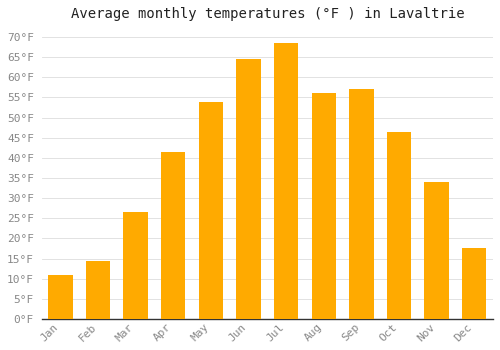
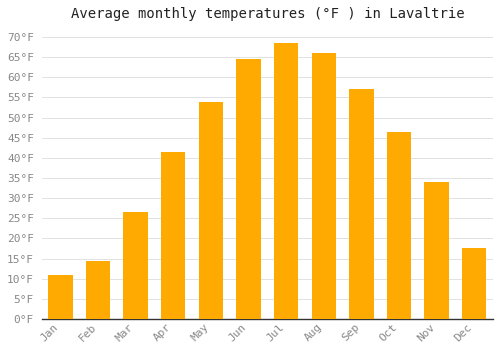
Aug: 56.0°F -> 66.0°F
